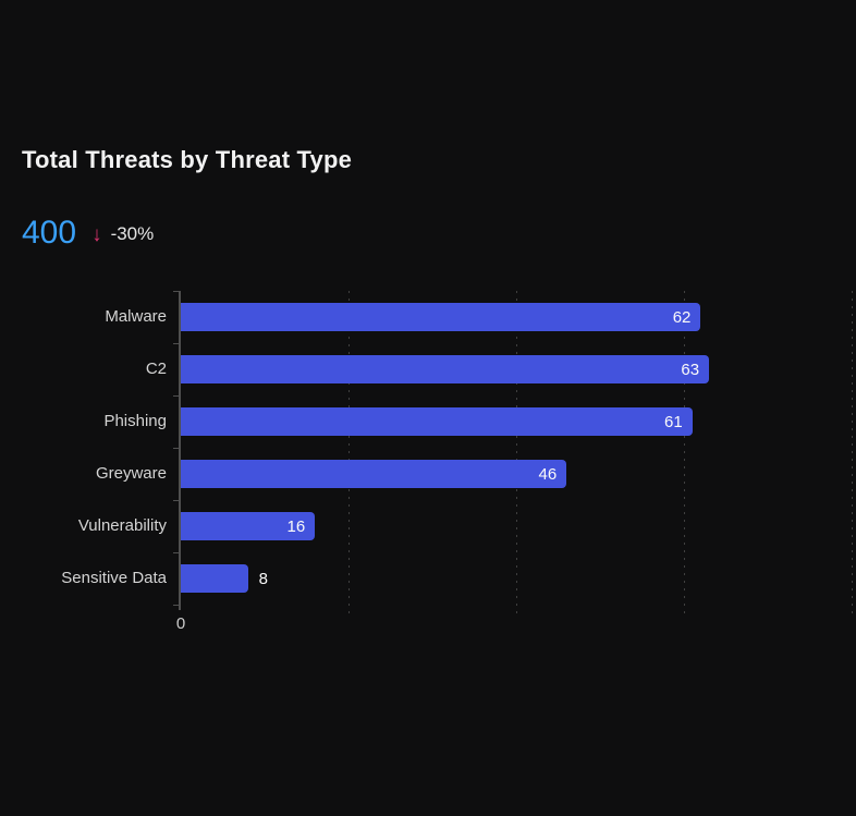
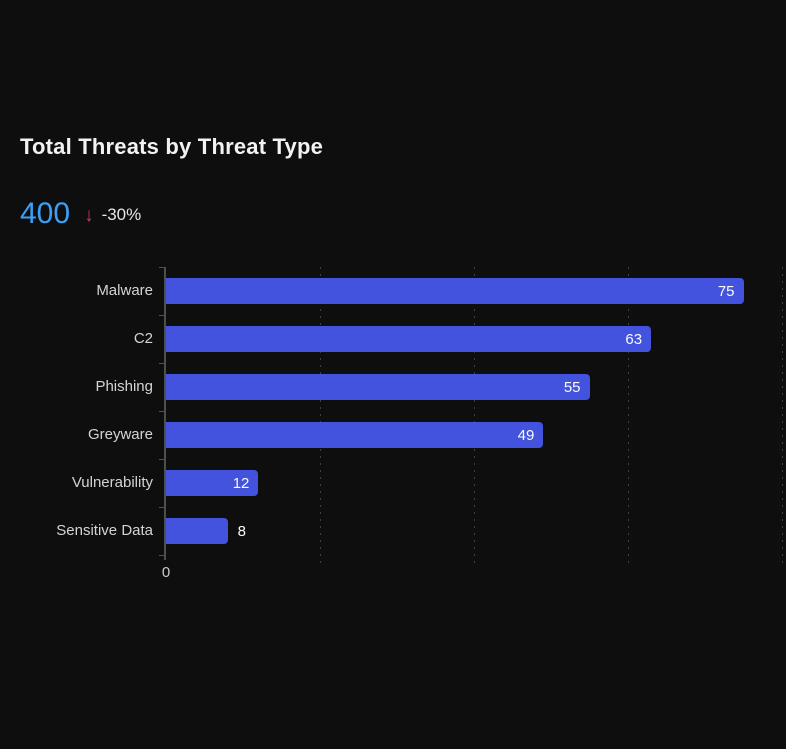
Malware: 62 -> 75
Phishing: 61 -> 55
Greyware: 46 -> 49
Vulnerability: 16 -> 12
